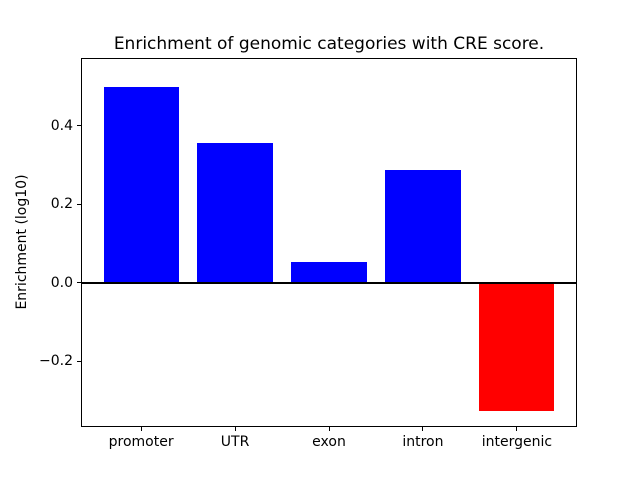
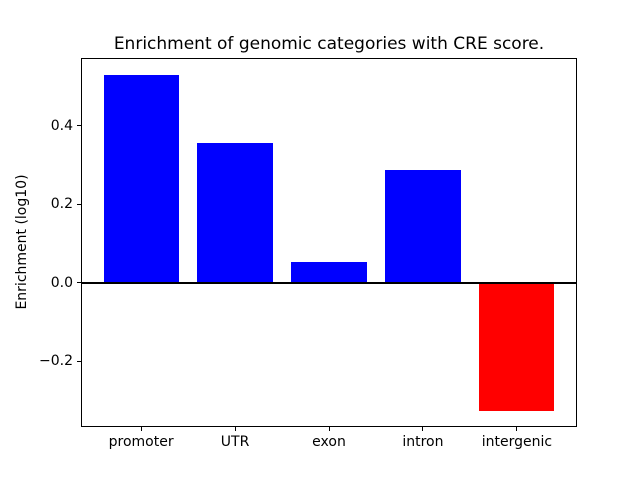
promoter: 0.50 -> 0.53
